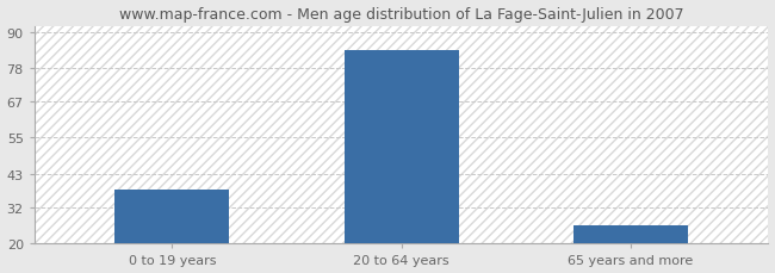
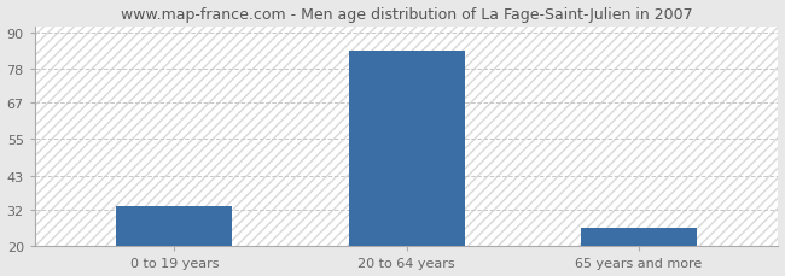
0 to 19 years: 38 -> 33
